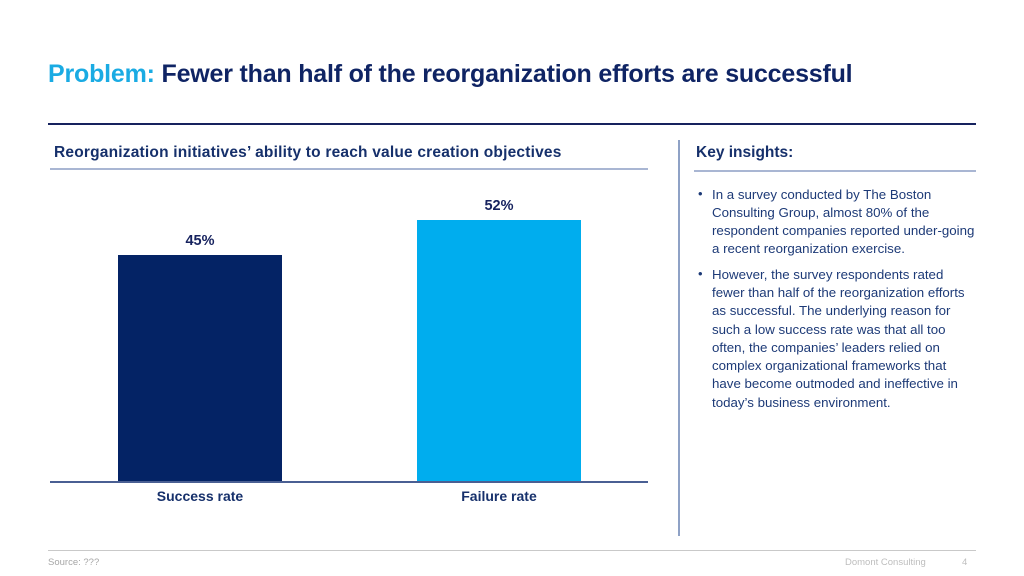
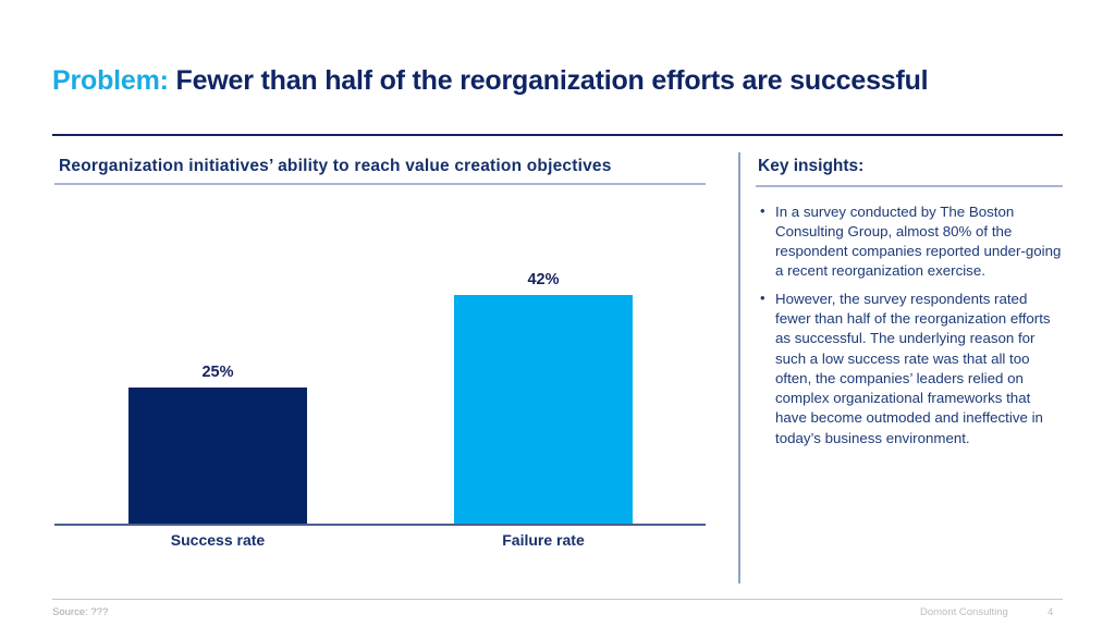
Success rate: 45% -> 25%
Failure rate: 52% -> 42%
